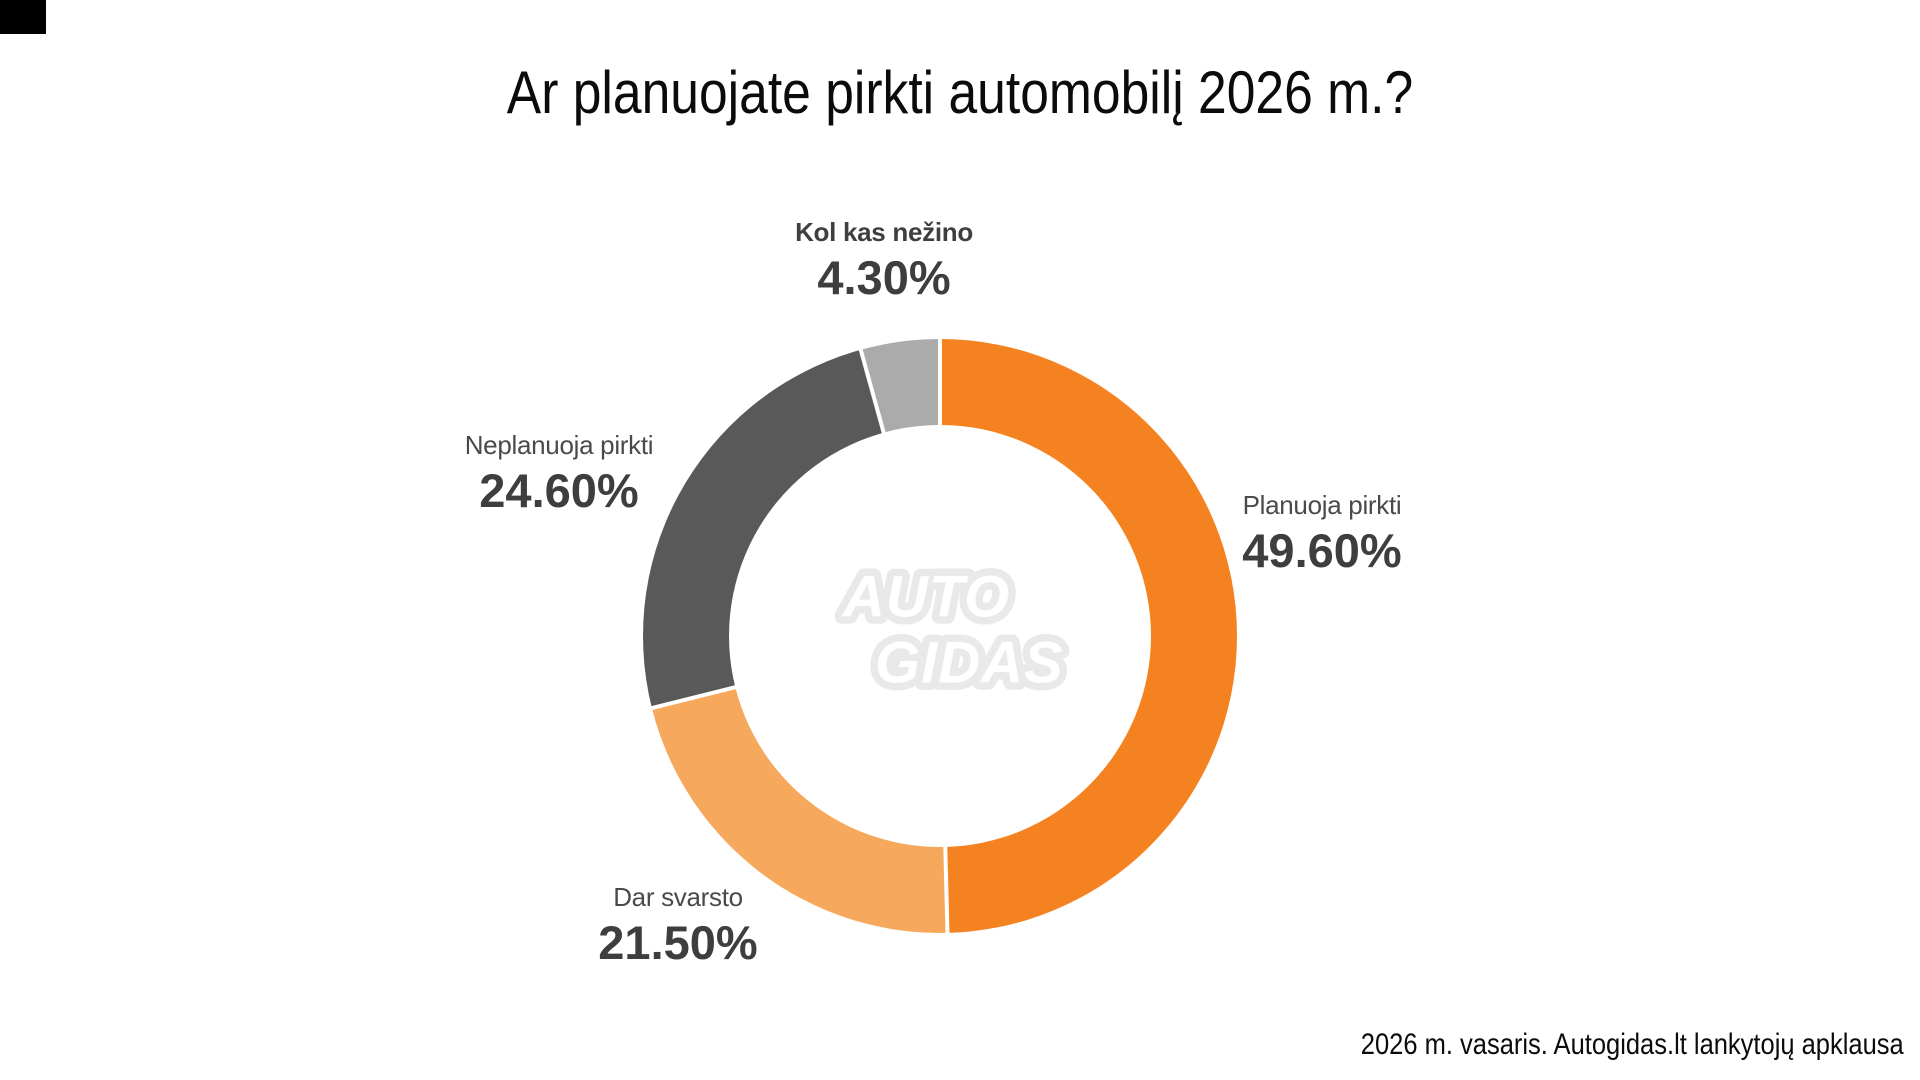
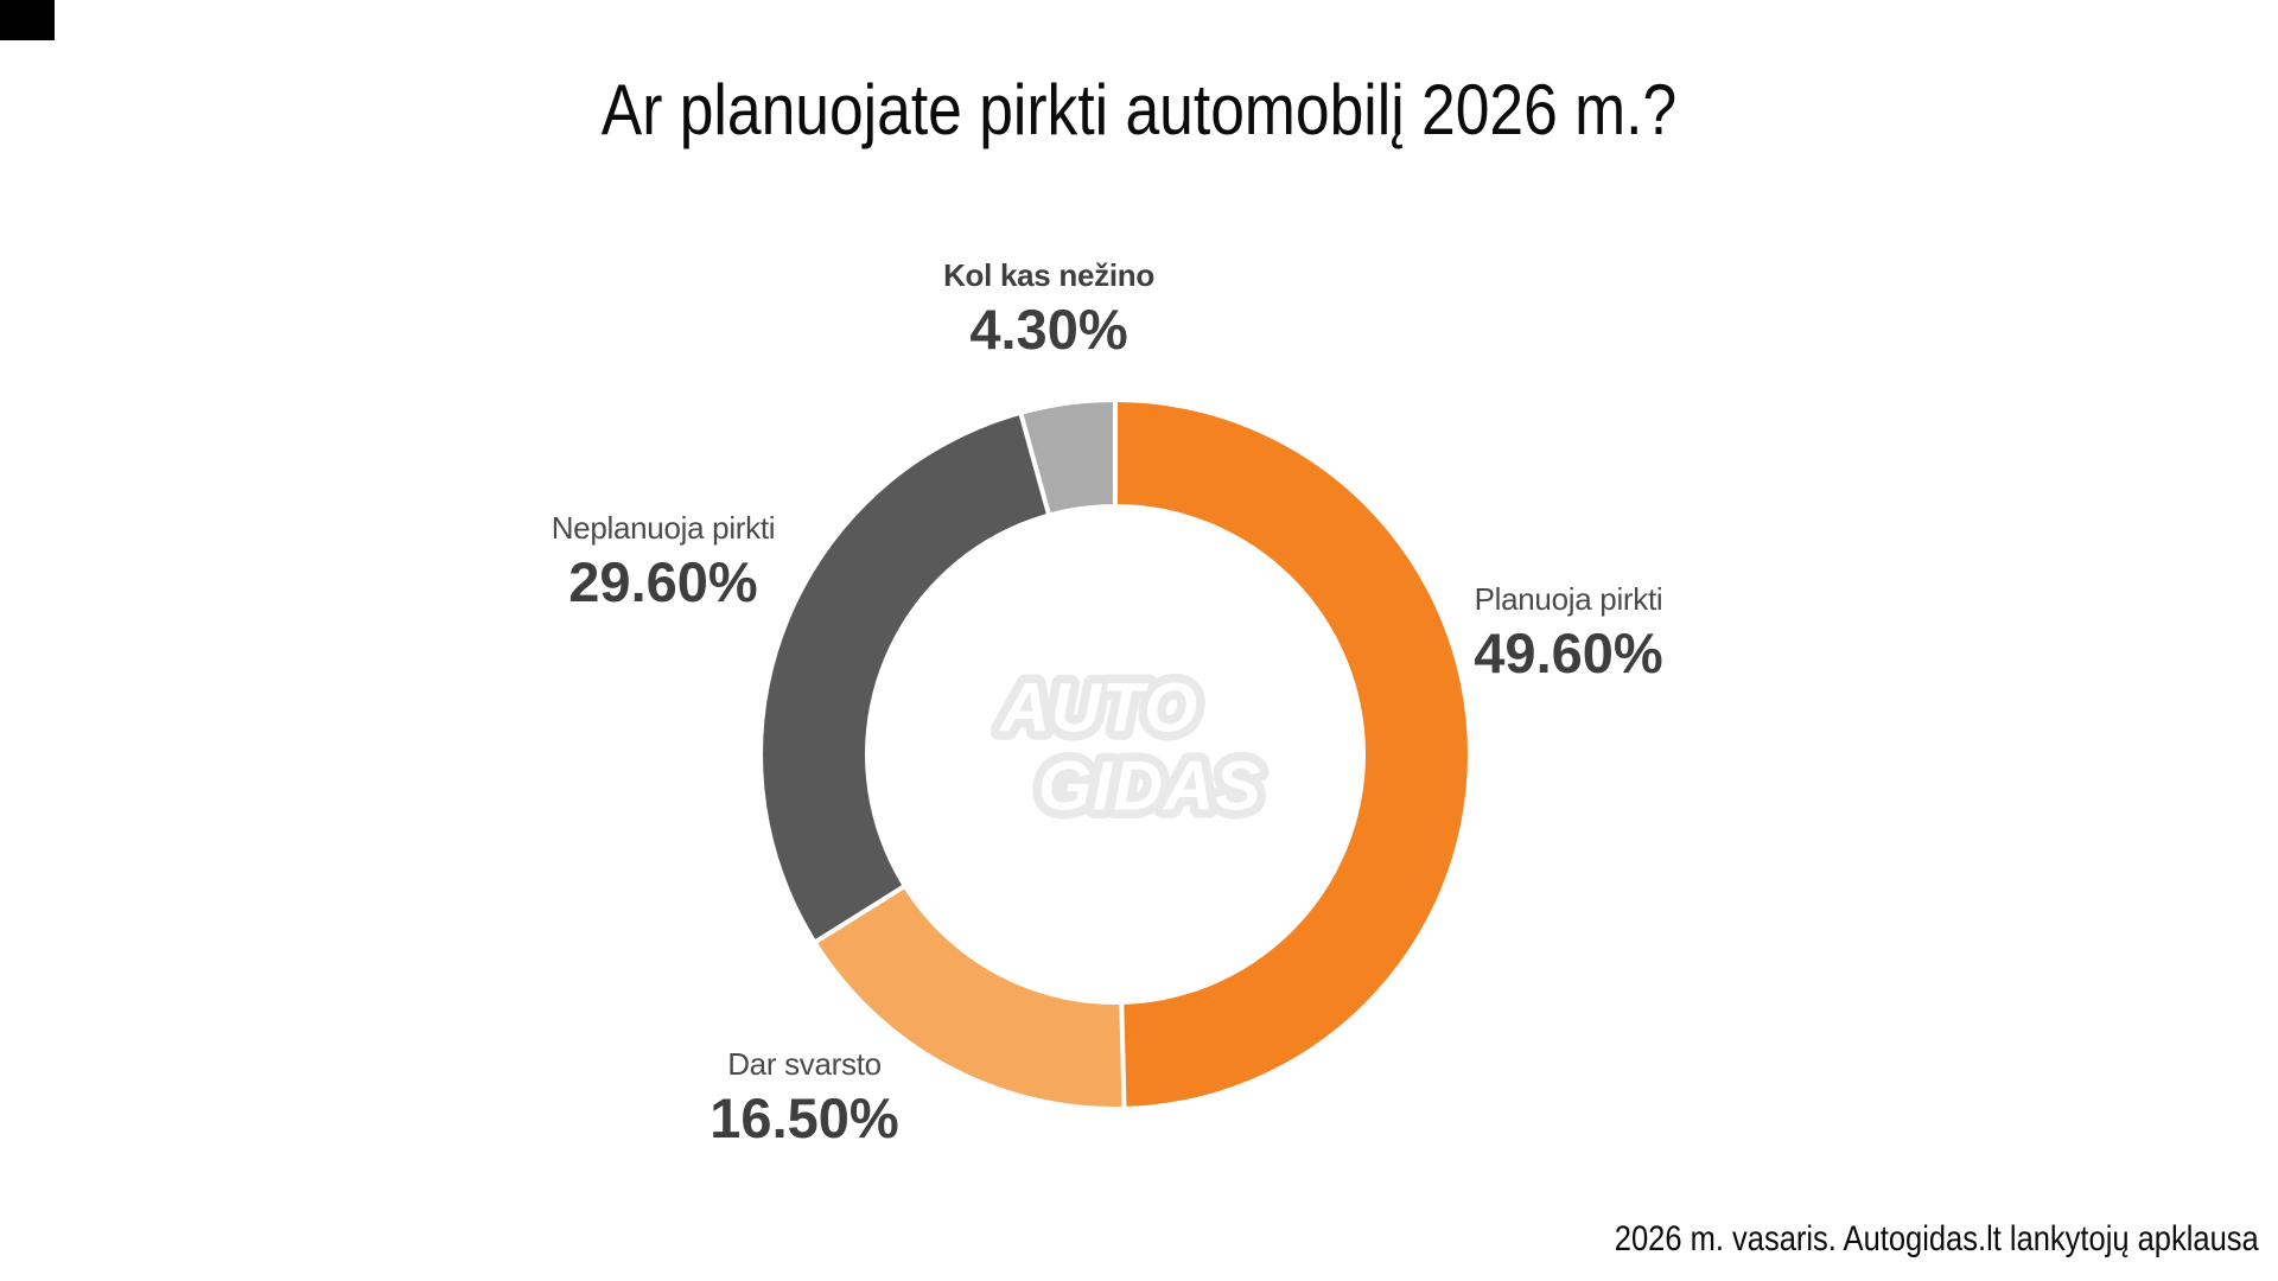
Dar svarsto: 21.50% -> 16.50%
Neplanuoja pirkti: 24.60% -> 29.60%
